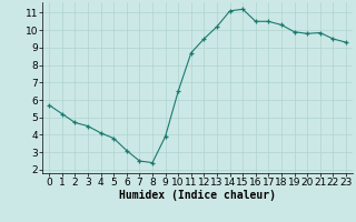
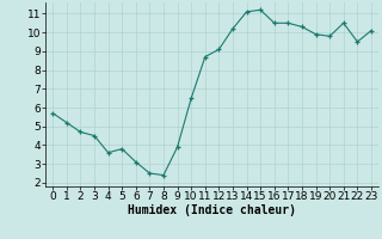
4: 4.1 -> 3.6
12: 9.5 -> 9.1
21: 9.8 -> 10.5
23: 9.3 -> 10.1
